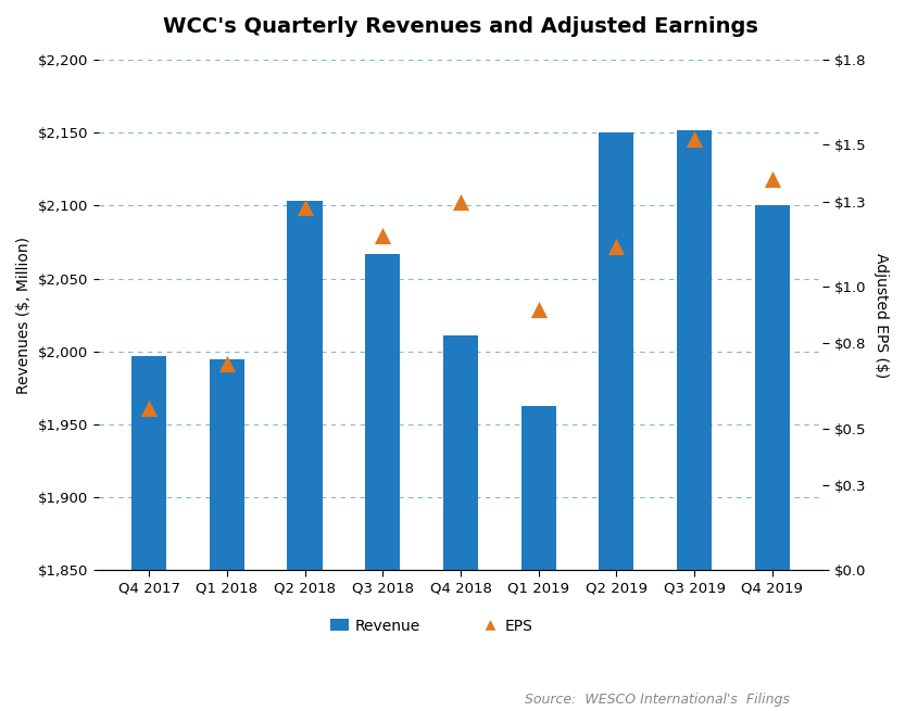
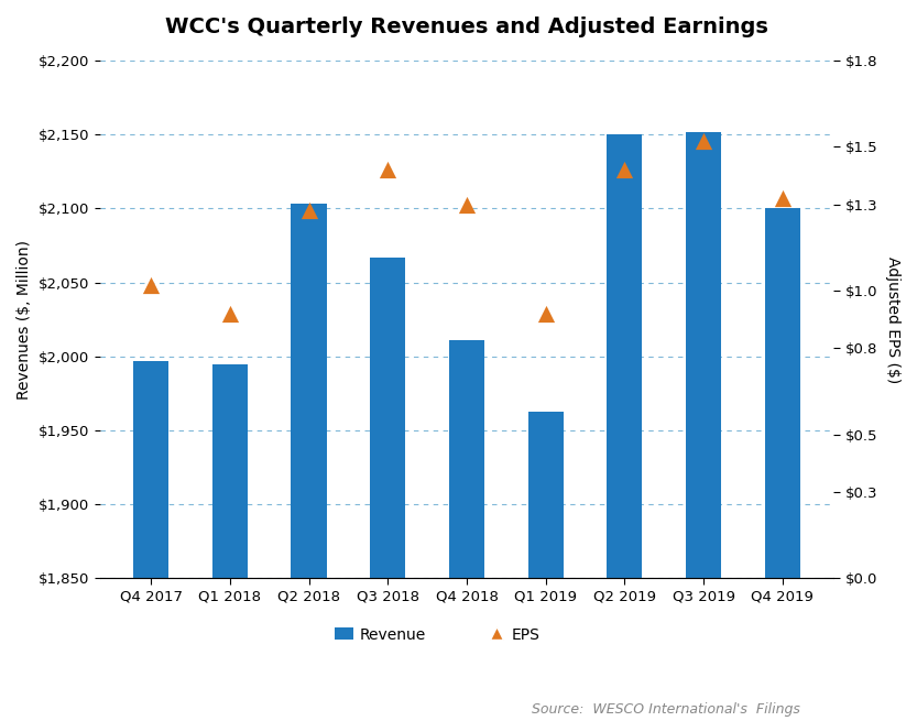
EPS/Q4 2017: $0.57 -> $1.02
EPS/Q1 2018: $0.73 -> $0.92
EPS/Q3 2018: $1.18 -> $1.42
EPS/Q2 2019: $1.14 -> $1.42
EPS/Q4 2019: $1.38 -> $1.32
